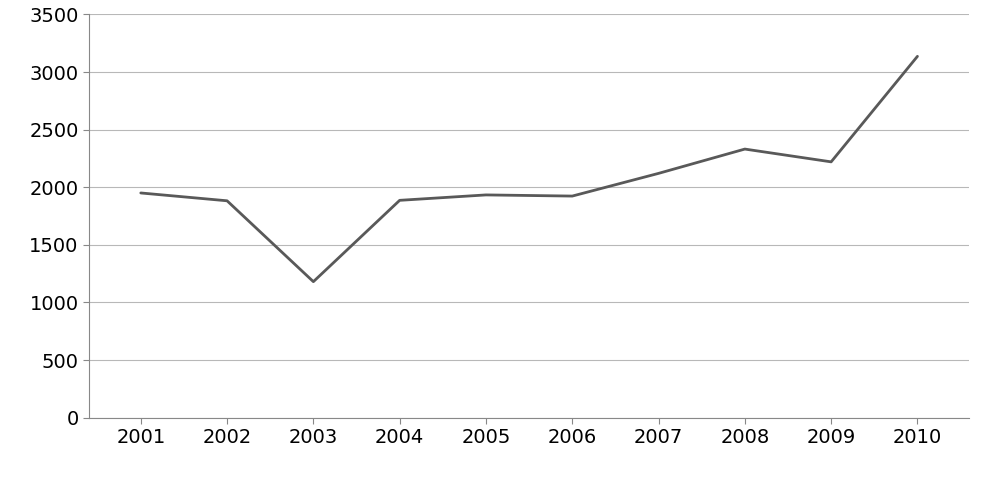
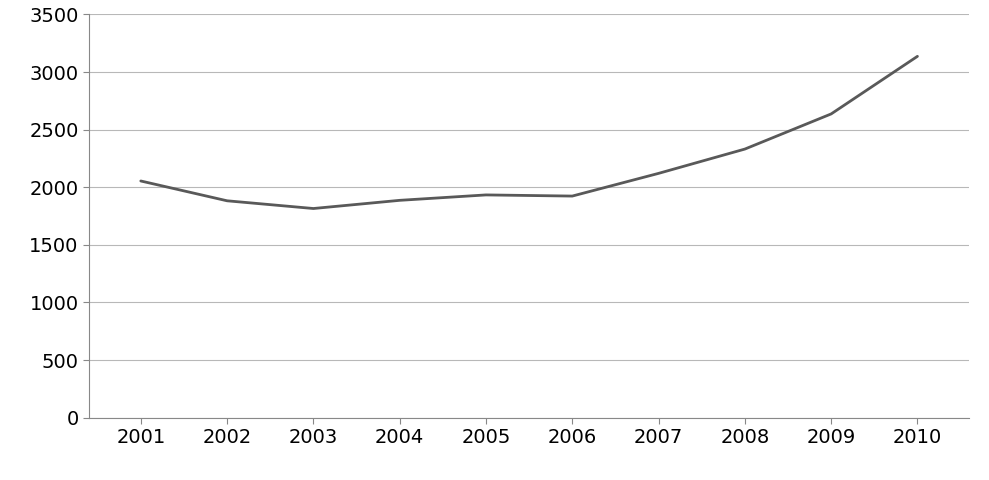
2001: 1950 -> 2050
2003: 1180 -> 1820
2009: 2220 -> 2640
